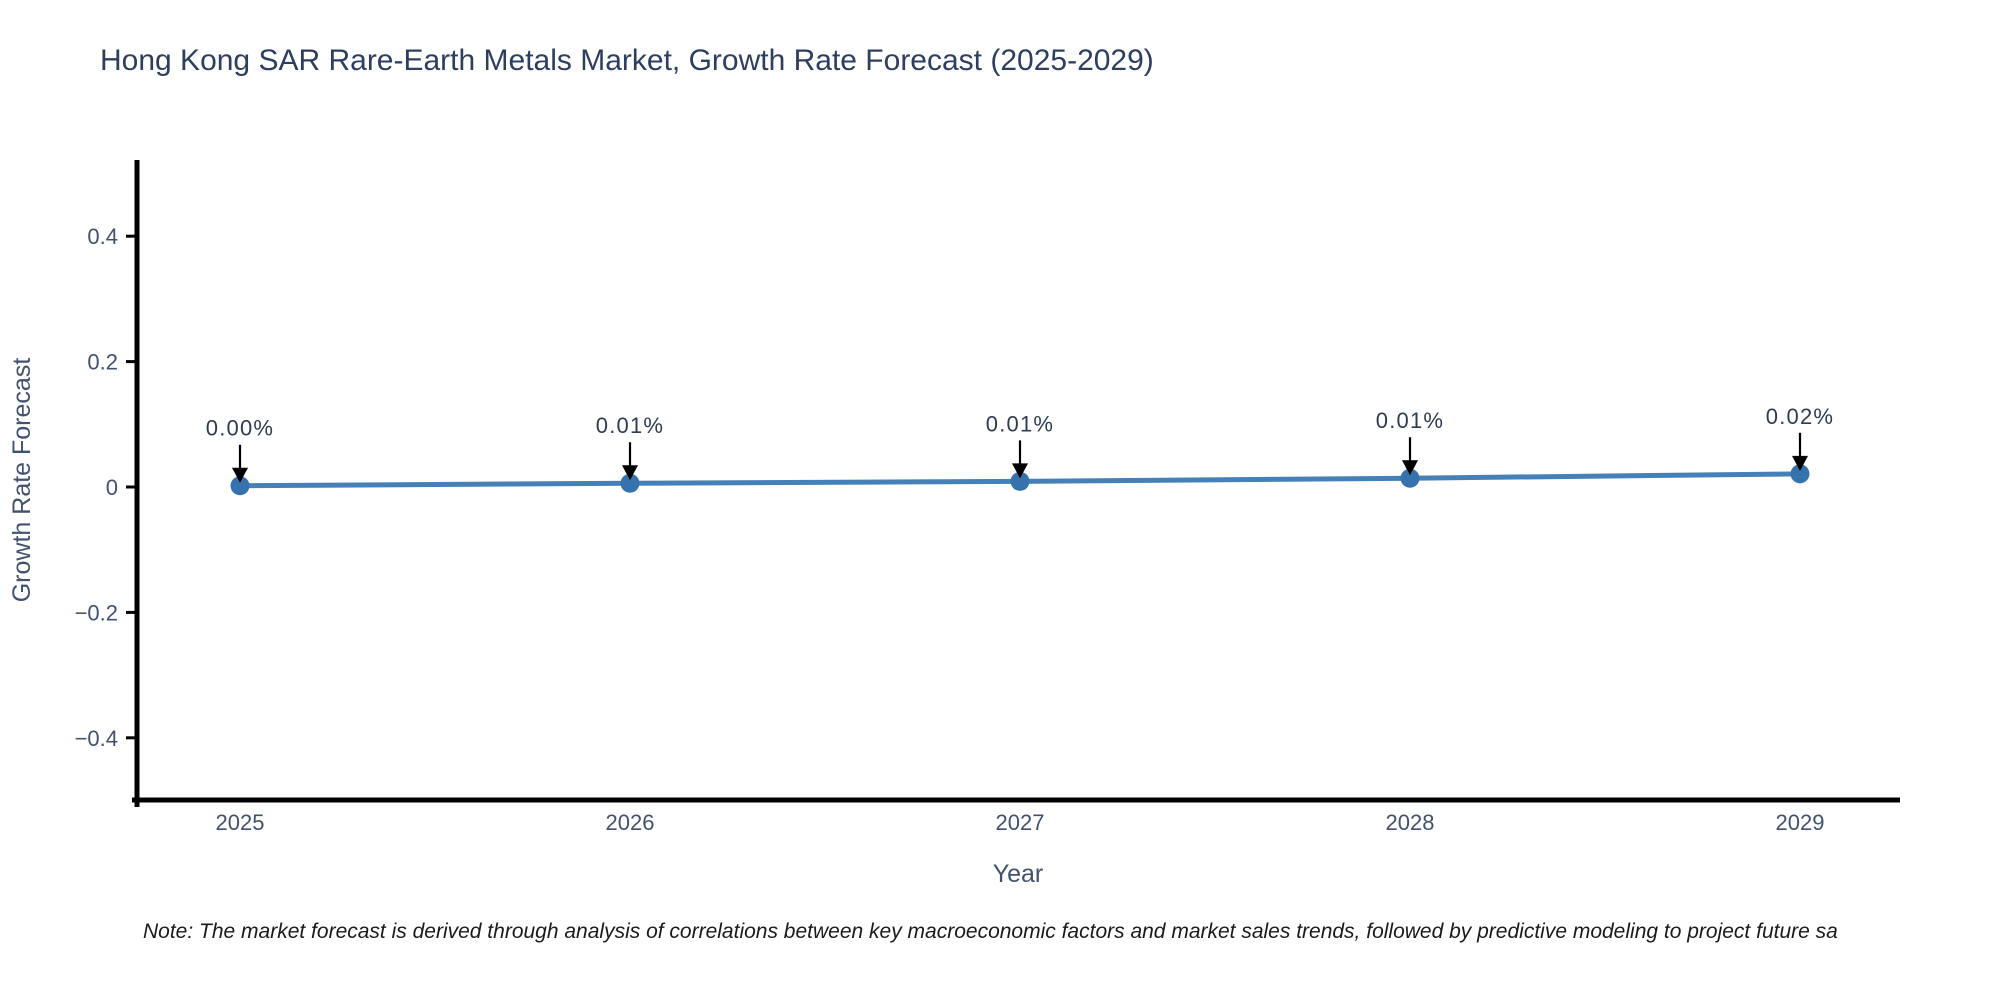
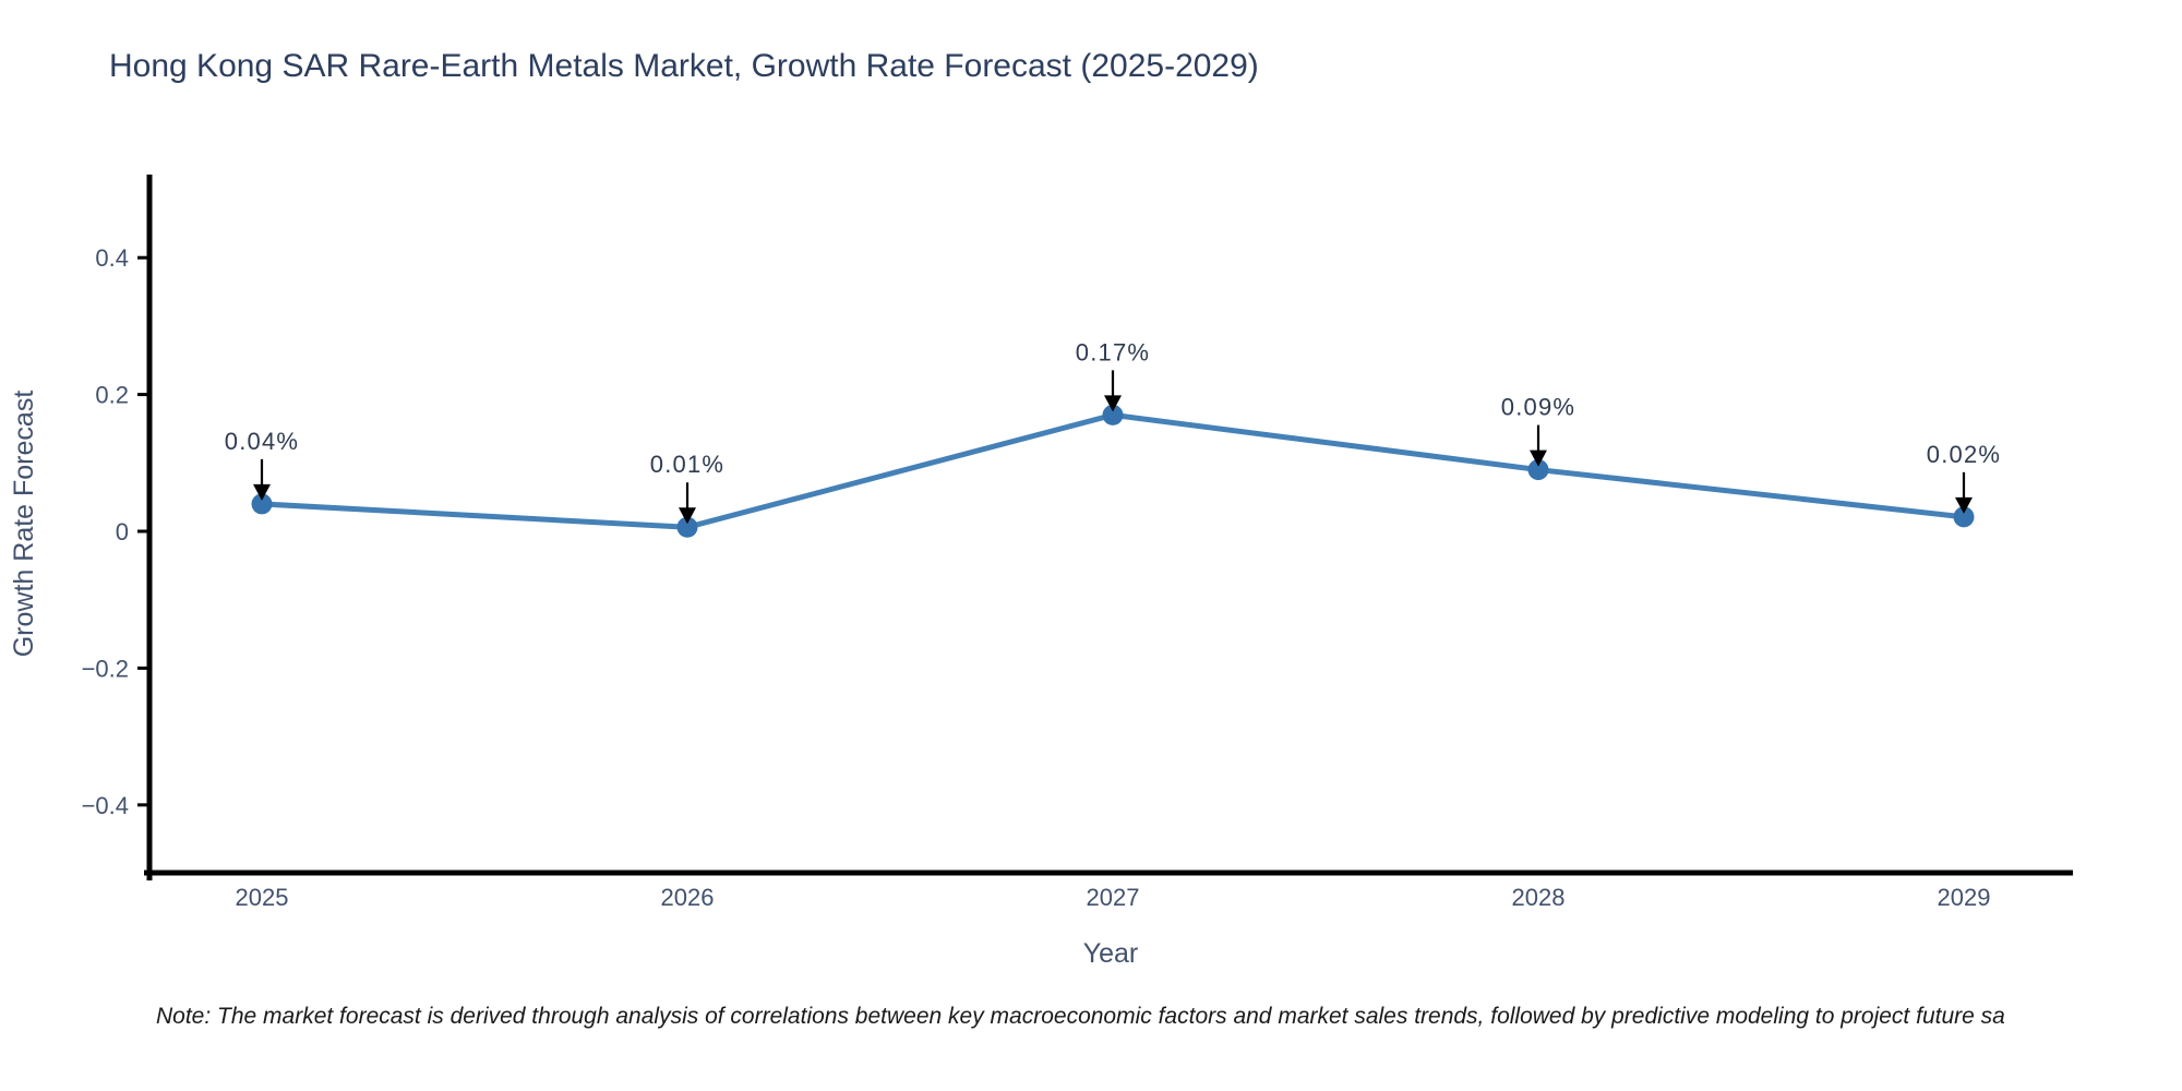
2025: 0.00% -> 0.04%
2027: 0.01% -> 0.17%
2028: 0.01% -> 0.09%
